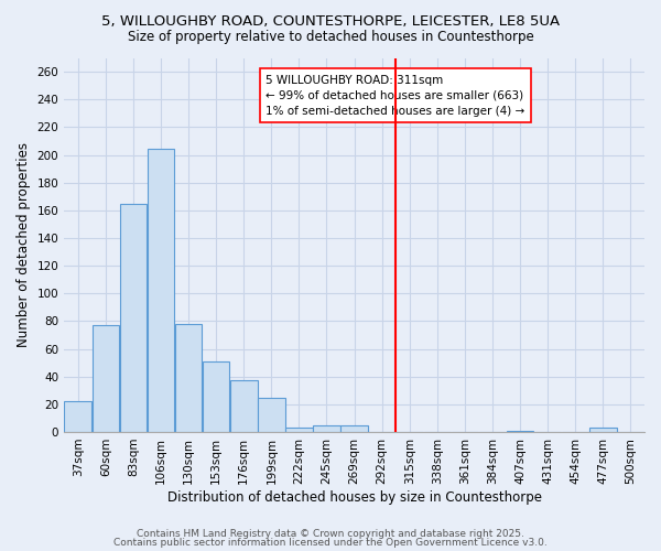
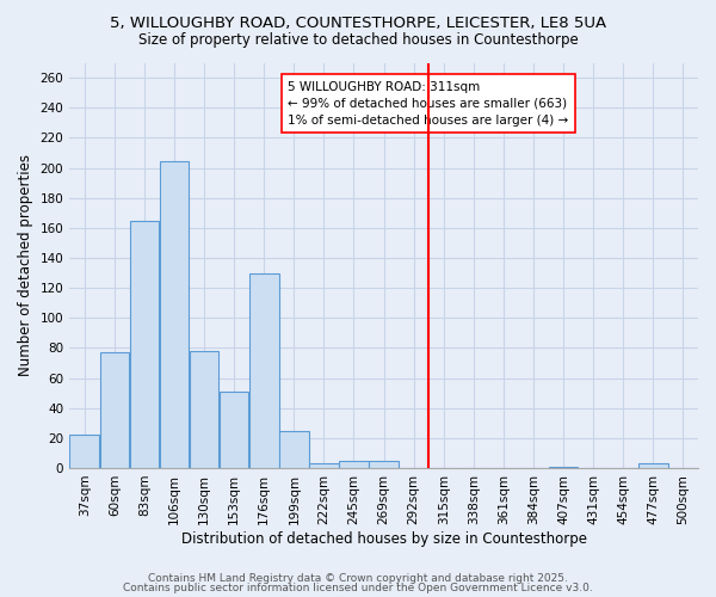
176sqm: 37 -> 130
